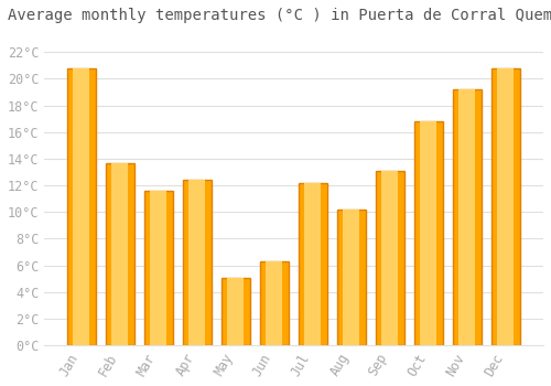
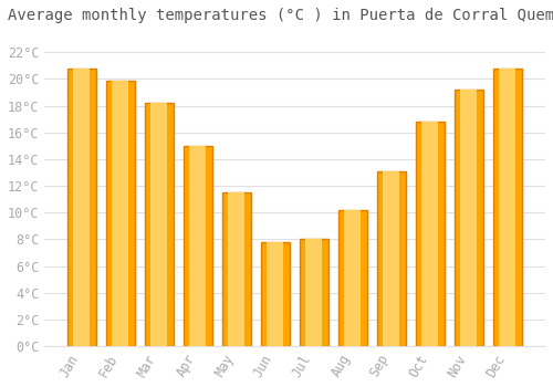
Feb: 13.7°C -> 19.9°C
Mar: 11.6°C -> 18.2°C
Apr: 12.4°C -> 15.0°C
May: 5.1°C -> 11.5°C
Jun: 6.3°C -> 7.8°C
Jul: 12.2°C -> 8.0°C
